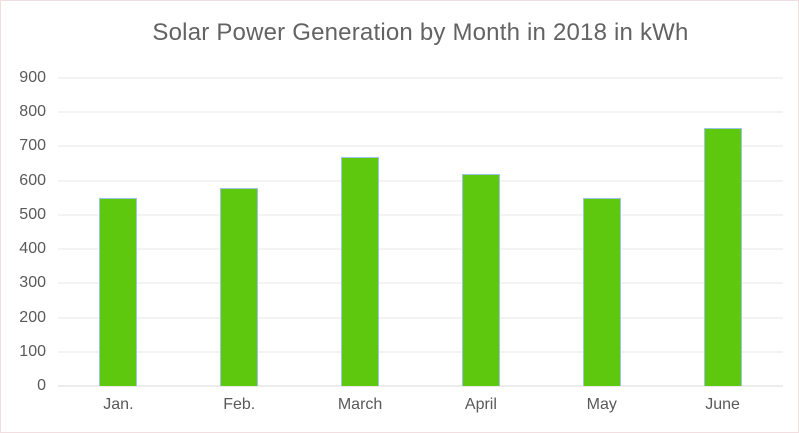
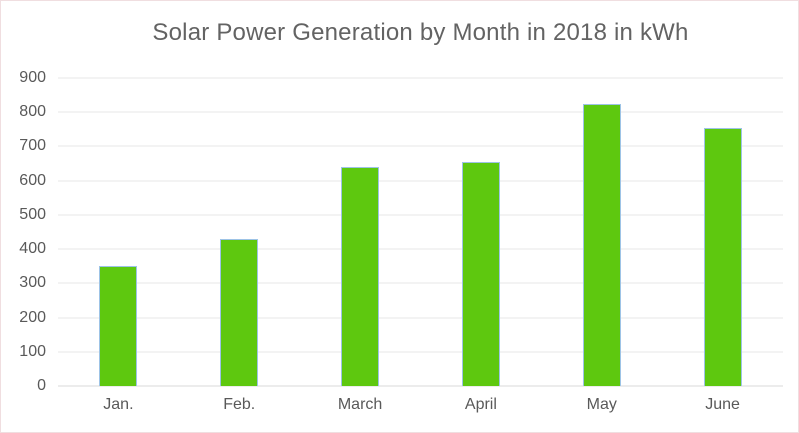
Jan.: 550 -> 350
Feb.: 580 -> 430
March: 670 -> 640
April: 620 -> 660
May: 550 -> 820
